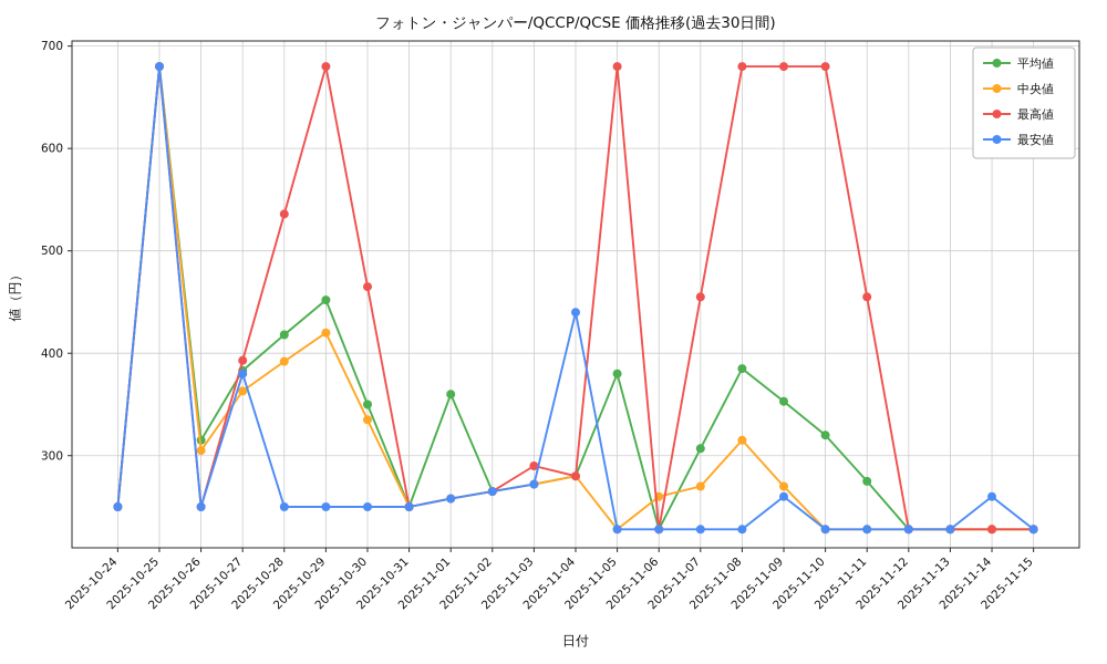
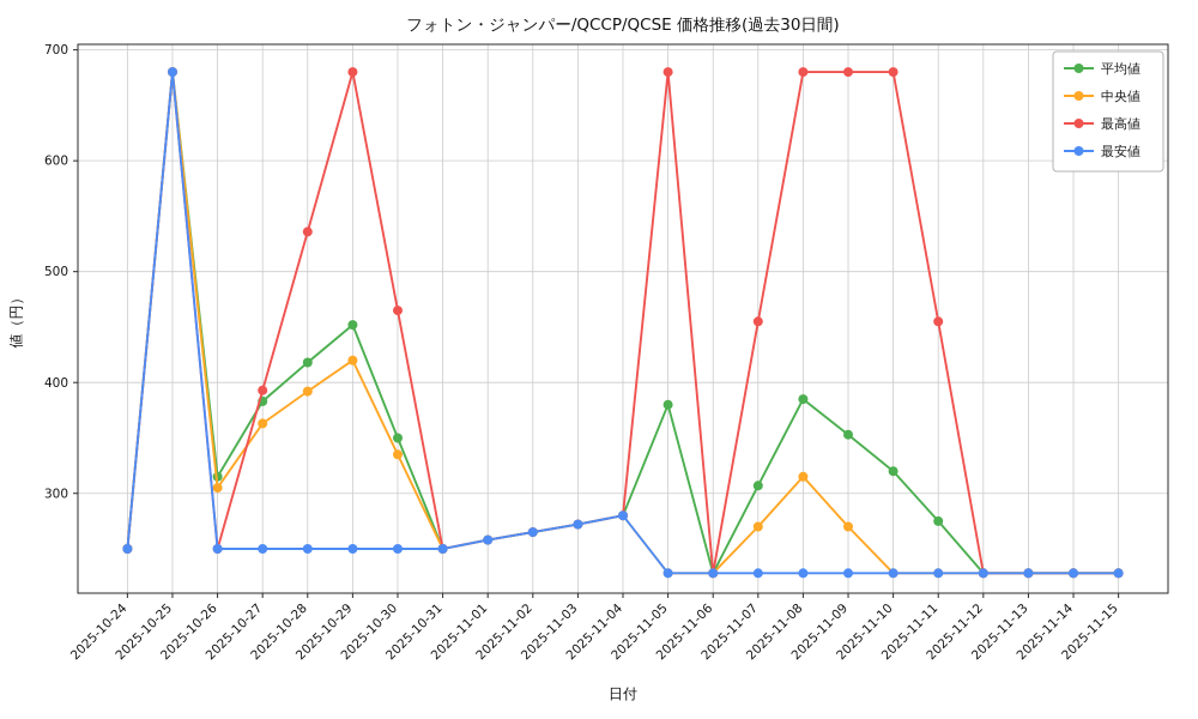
最安値/2025-10-27: 380 -> 250
平均値/2025-11-01: 360 -> 260
最高値/2025-11-03: 290 -> 270
最安値/2025-11-04: 440 -> 280
中央値/2025-11-06: 260 -> 230
最安値/2025-11-09: 260 -> 230
最安値/2025-11-14: 260 -> 230
